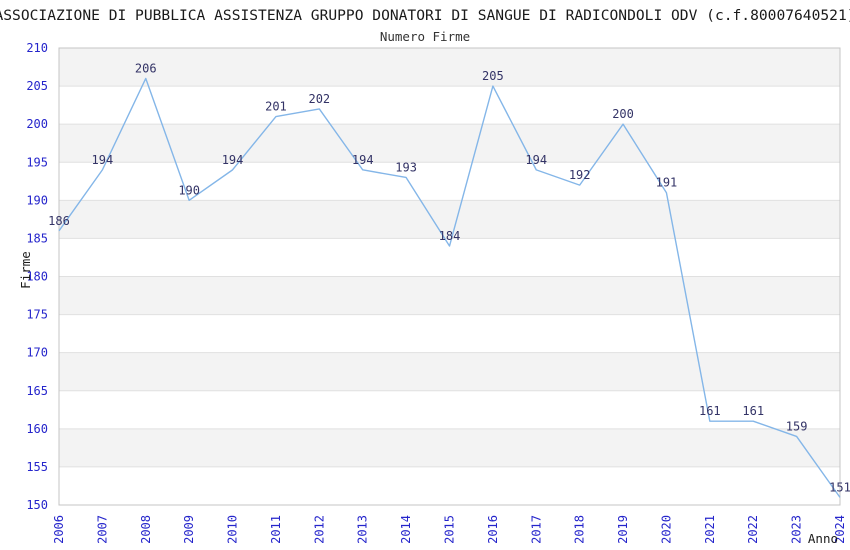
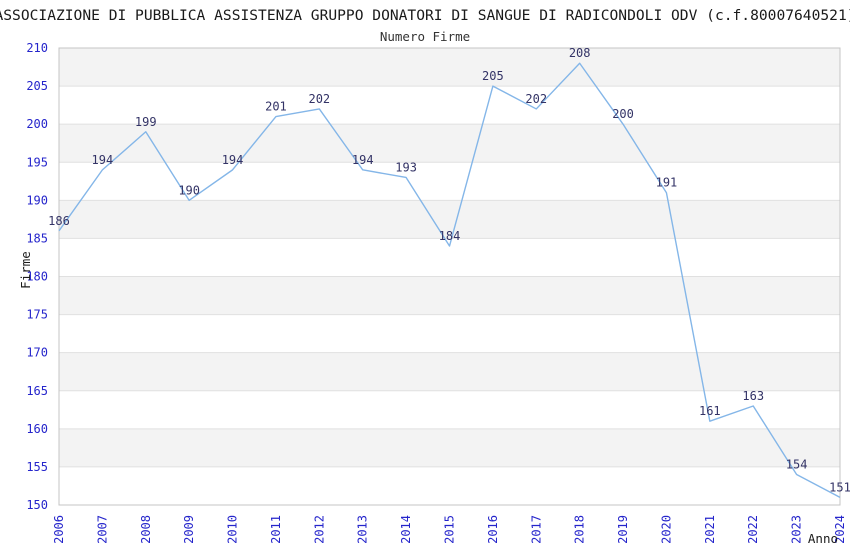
2008: 206 -> 199
2017: 194 -> 202
2018: 192 -> 208
2022: 161 -> 163
2023: 159 -> 154
